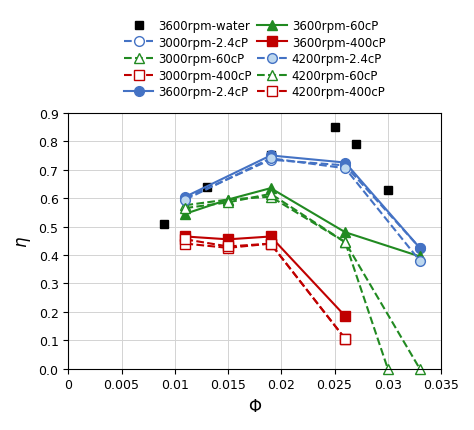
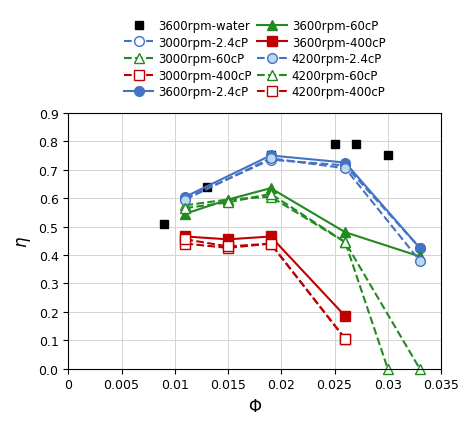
3600rpm-water/0.025: 0.85 -> 0.79
3600rpm-water/0.03: 0.63 -> 0.75
